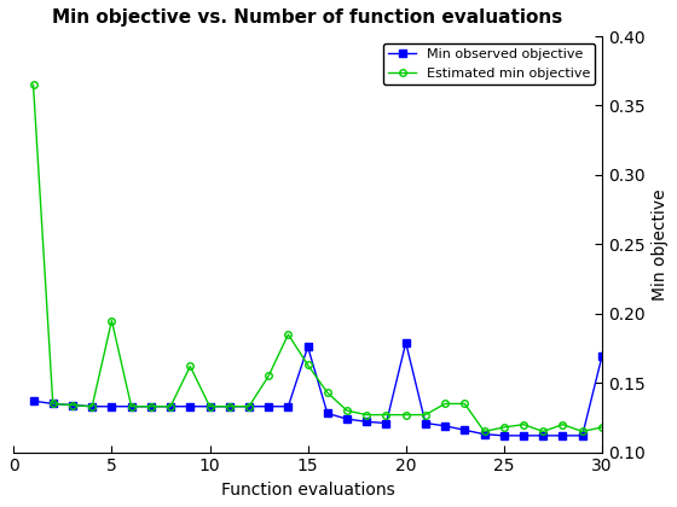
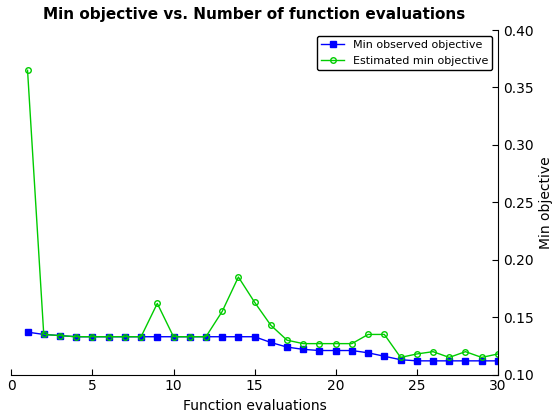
Estimated min objective/5: 0.195 -> 0.133
Min observed objective/15: 0.176 -> 0.133
Min observed objective/20: 0.179 -> 0.121
Min observed objective/30: 0.169 -> 0.112
